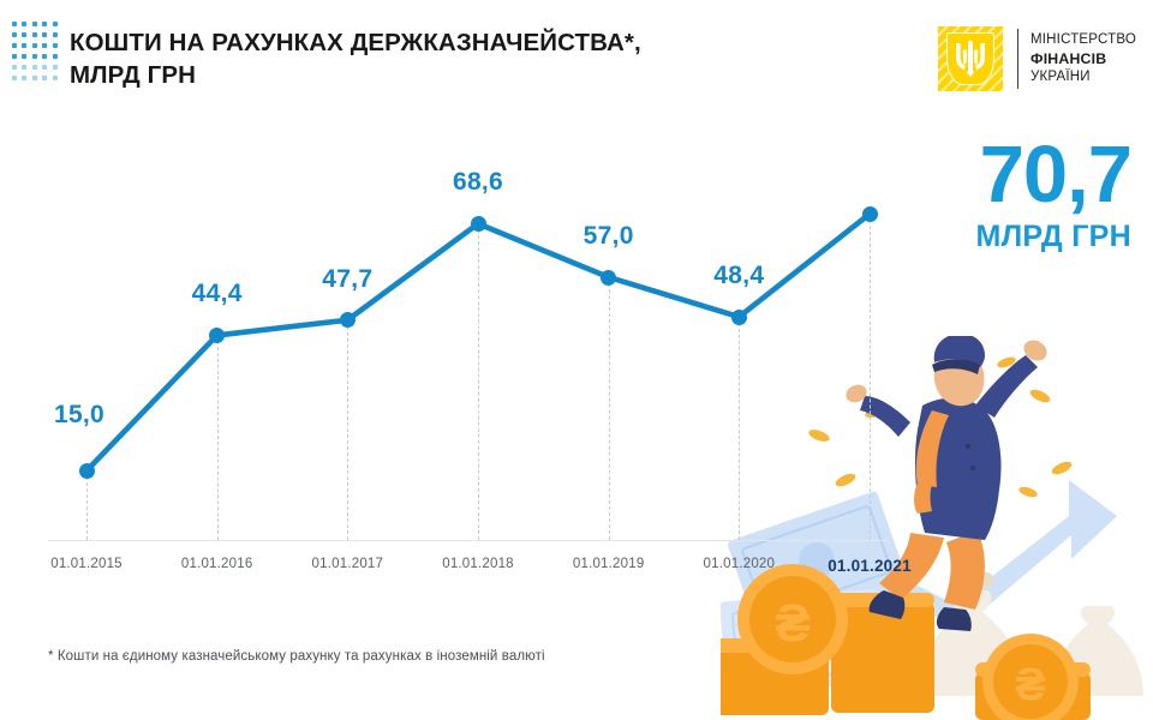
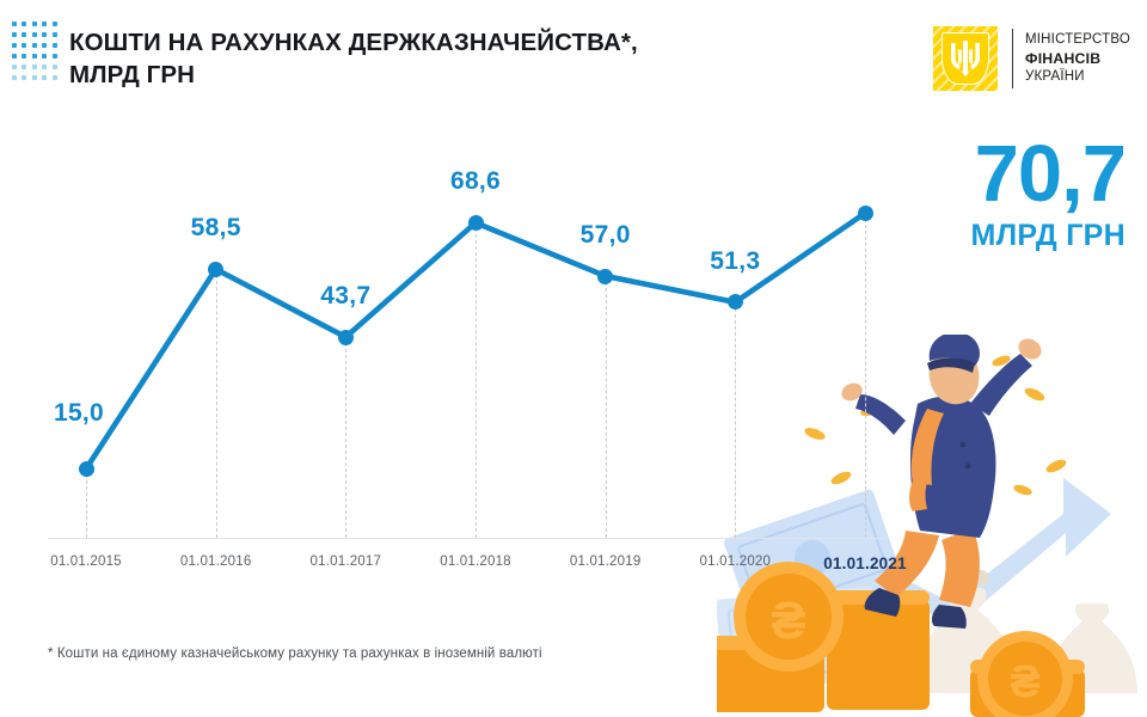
01.01.2016: 44,4 -> 58,5
01.01.2017: 47,7 -> 43,7
01.01.2020: 48,4 -> 51,3
